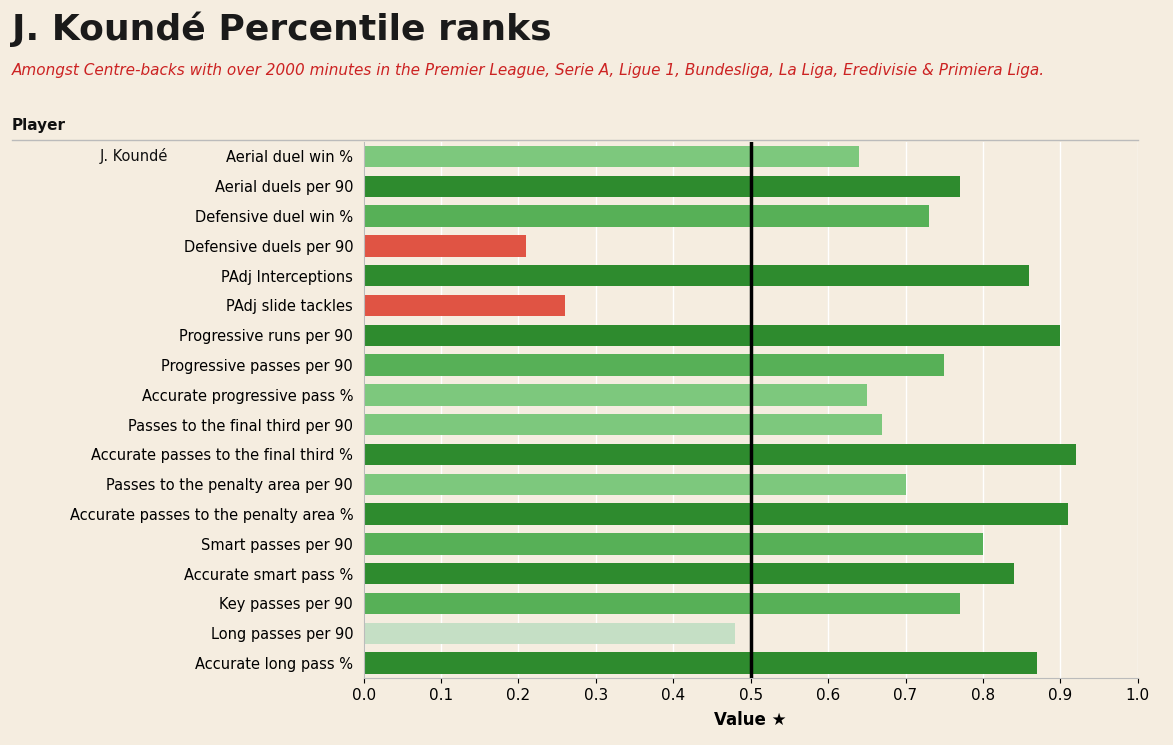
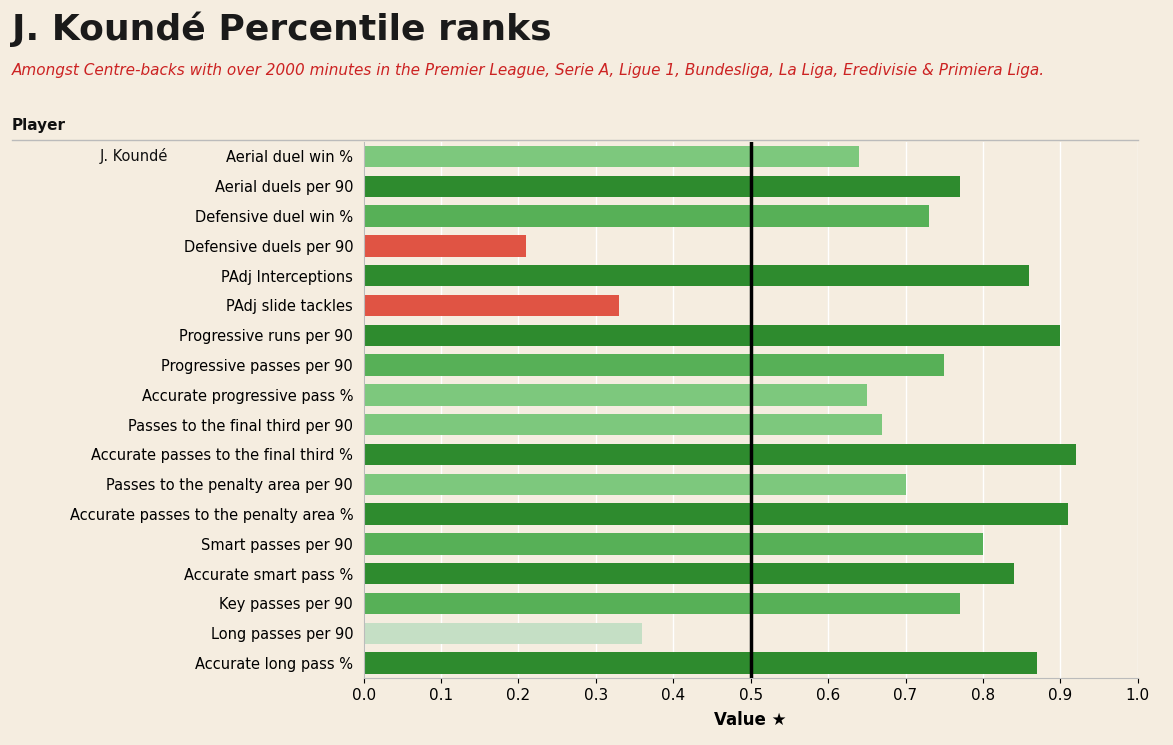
PAdj slide tackles: 0.26 -> 0.33
Long passes per 90: 0.48 -> 0.36
